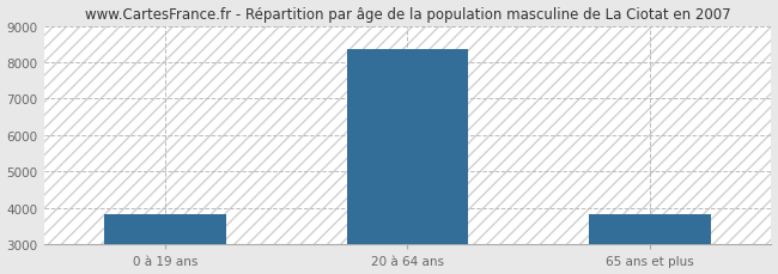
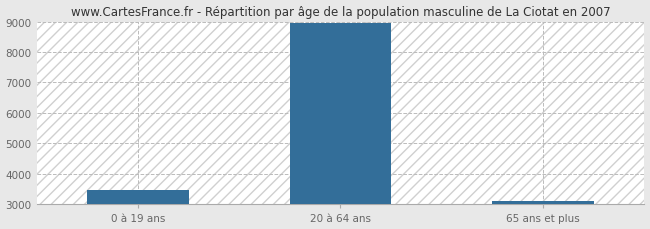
0 à 19 ans: 3850 -> 3480
20 à 64 ans: 8350 -> 8950
65 ans et plus: 3850 -> 3100
